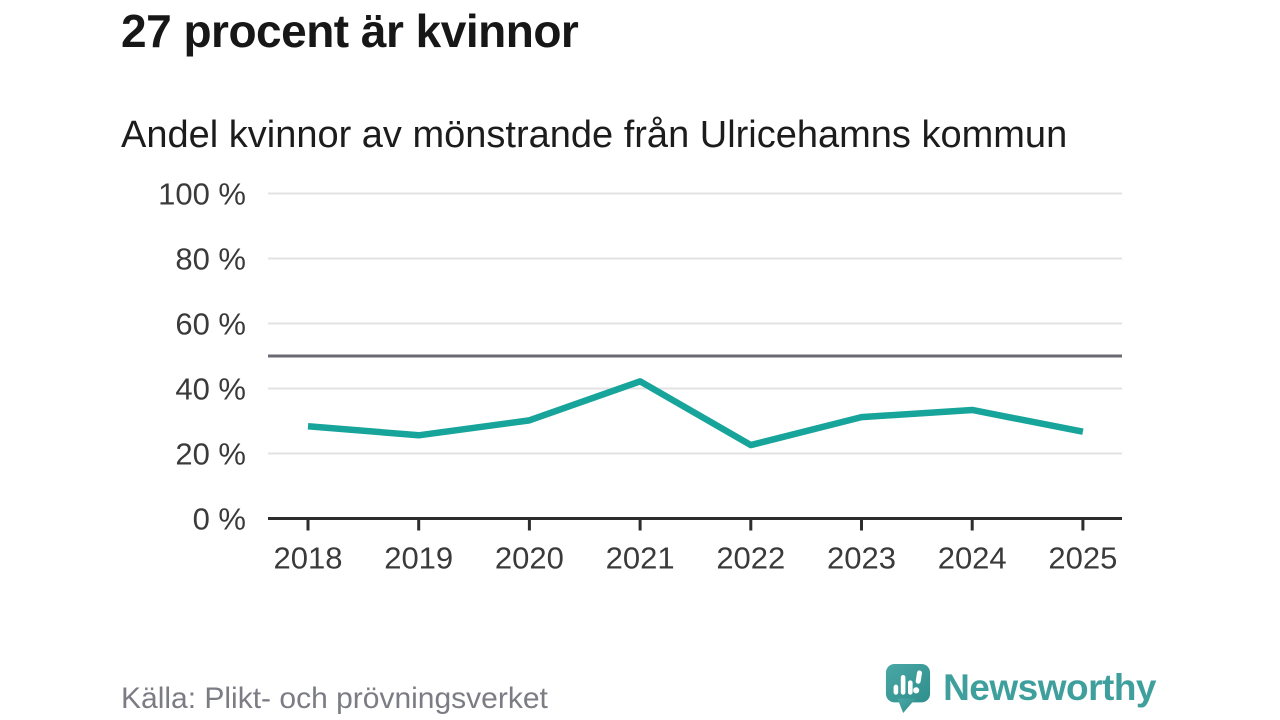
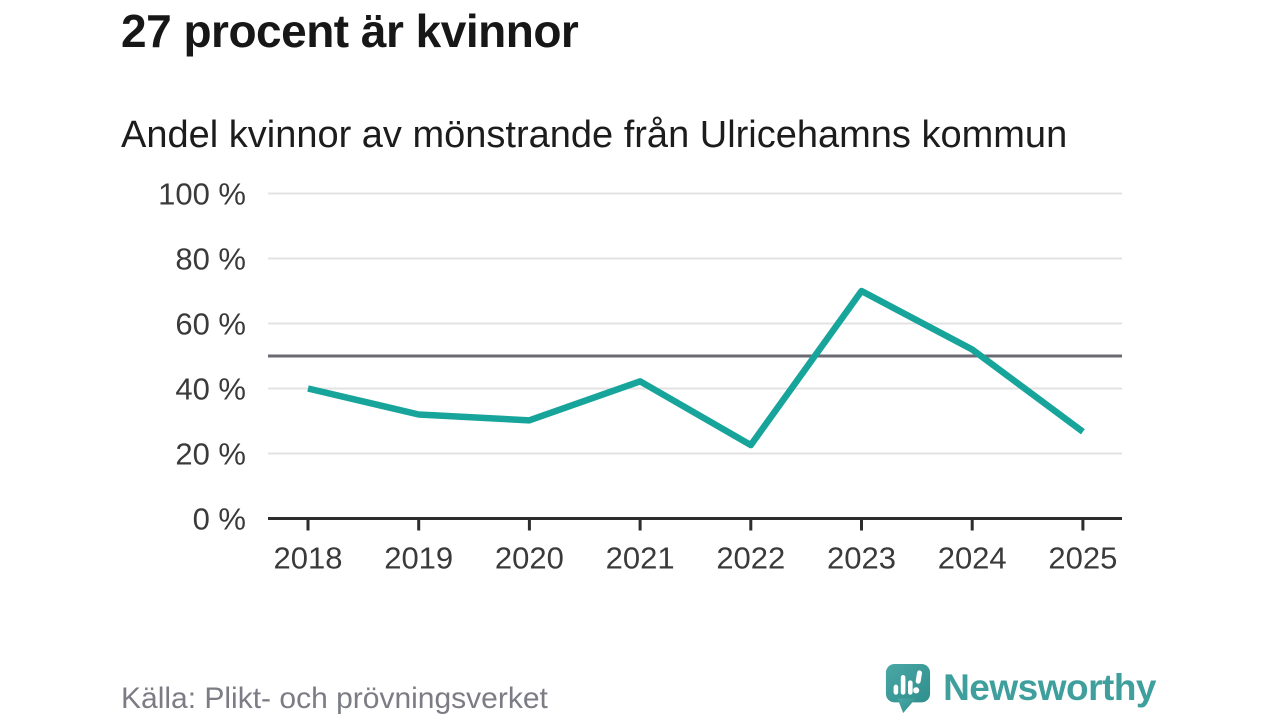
2018: 28% -> 40%
2019: 26% -> 32%
2023: 31% -> 70%
2024: 33% -> 52%
